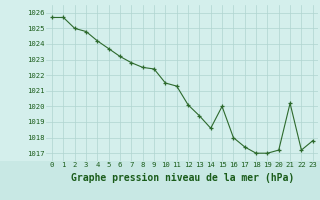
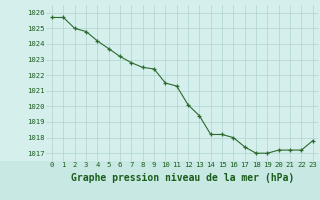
14: 1018.6 -> 1018.2
15: 1020.0 -> 1018.2
21: 1020.2 -> 1017.2
